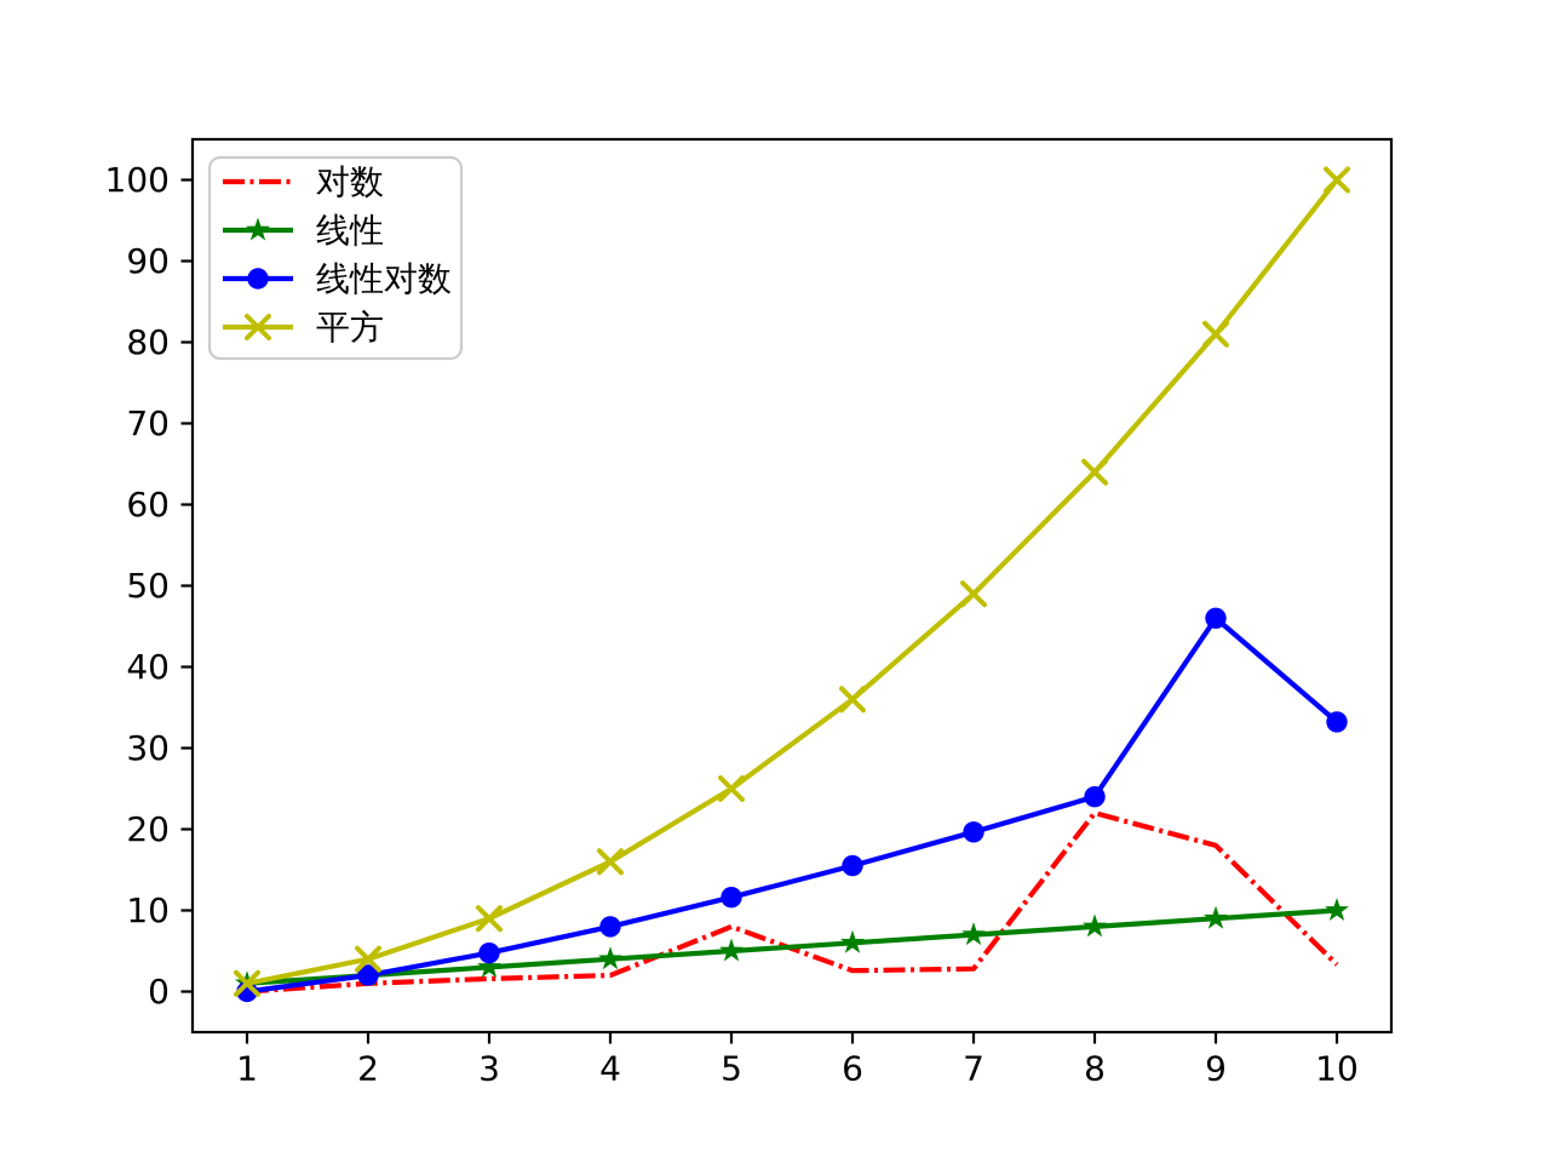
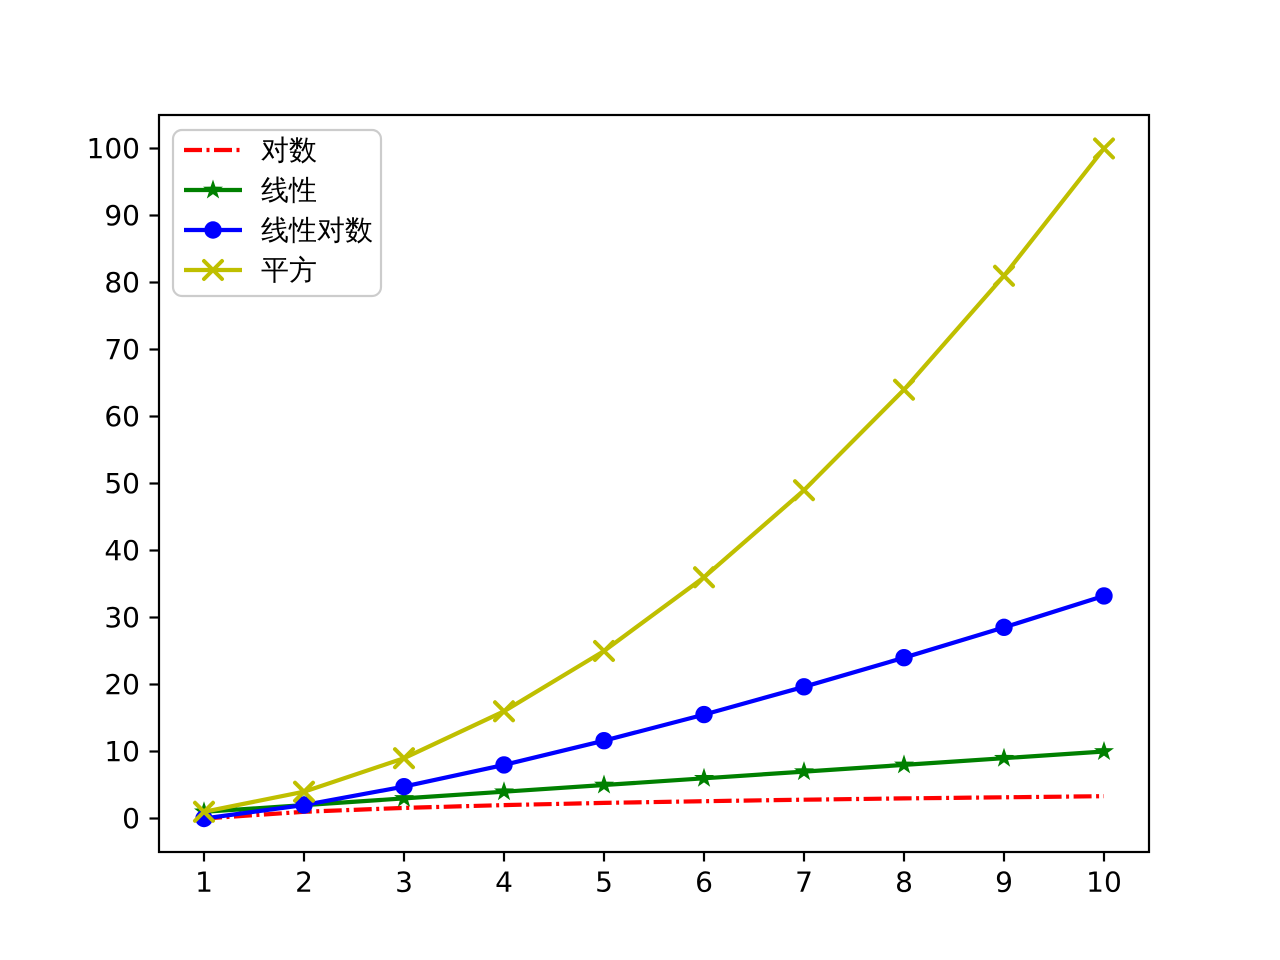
对数/5: 8 -> 2
对数/8: 22 -> 3
对数/9: 18 -> 3
线性对数/9: 46 -> 29
